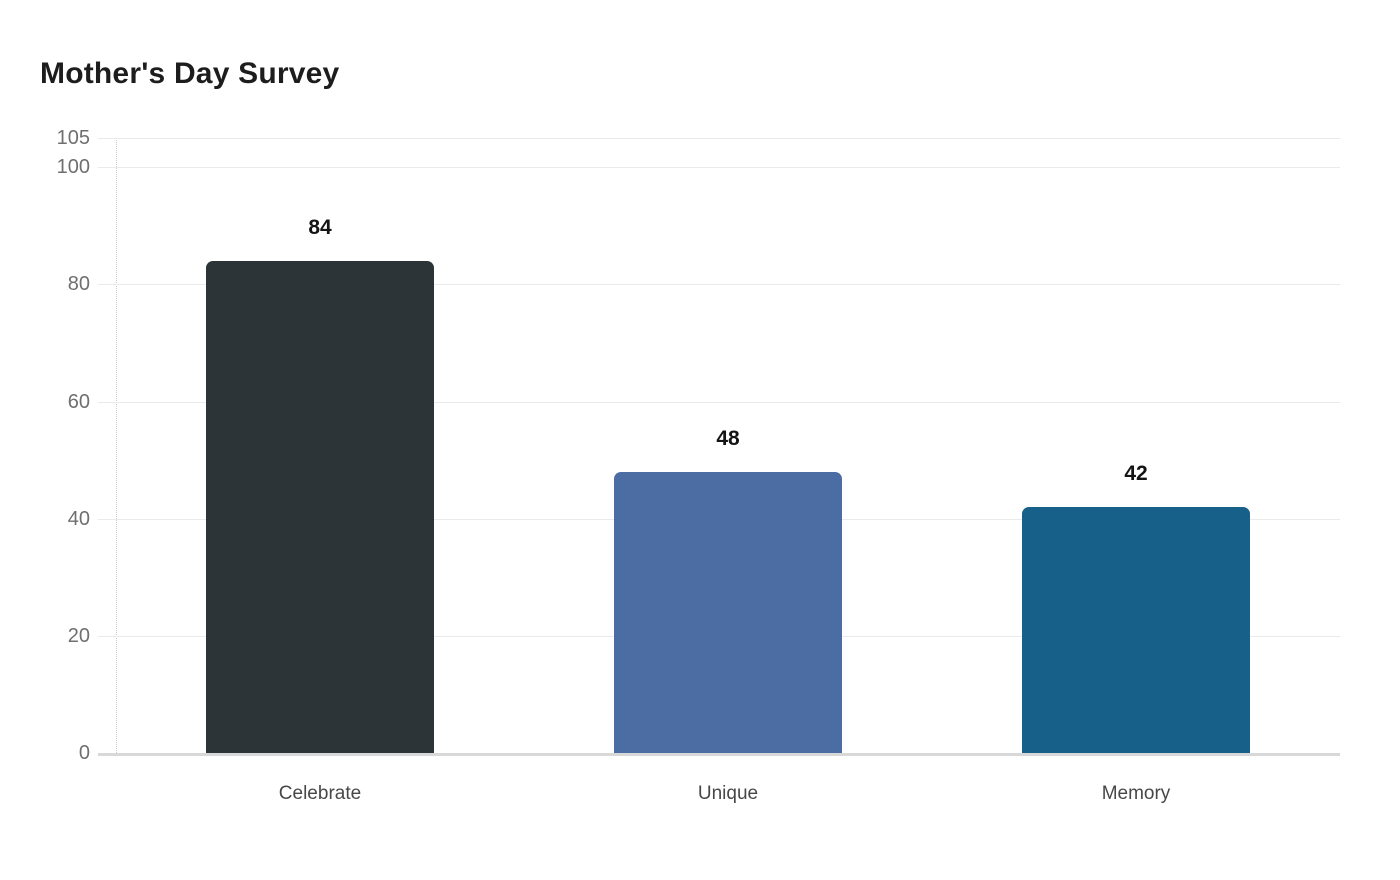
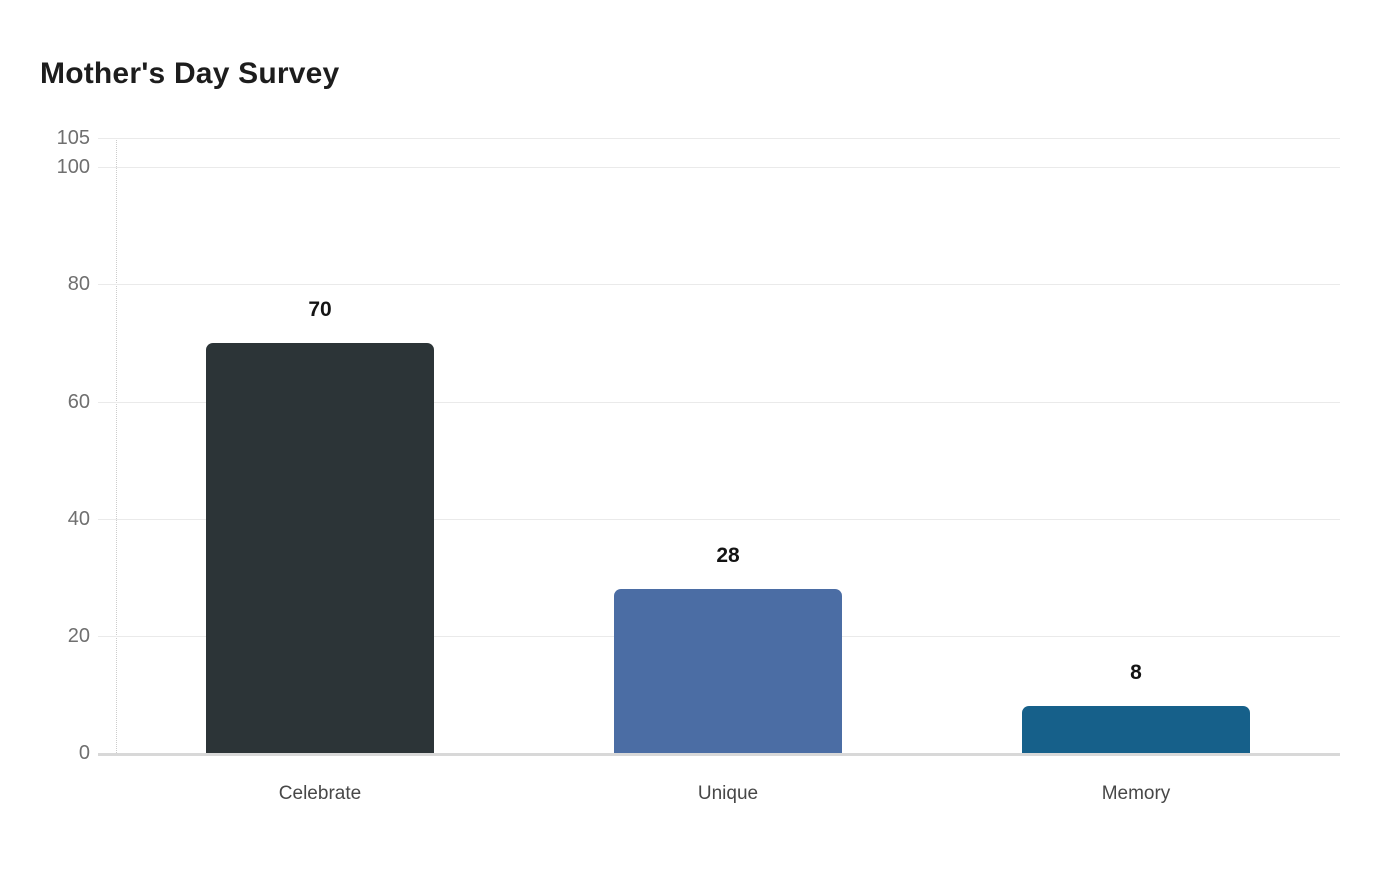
Celebrate: 84 -> 70
Unique: 48 -> 28
Memory: 42 -> 8
